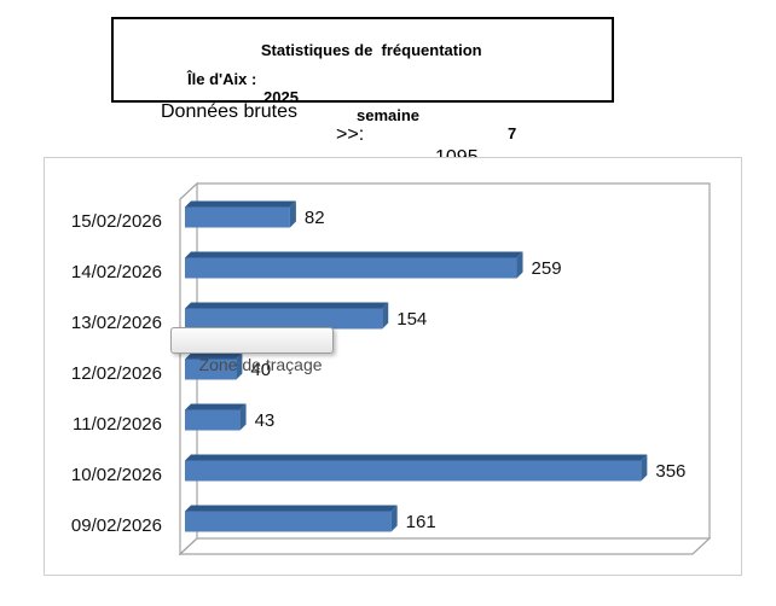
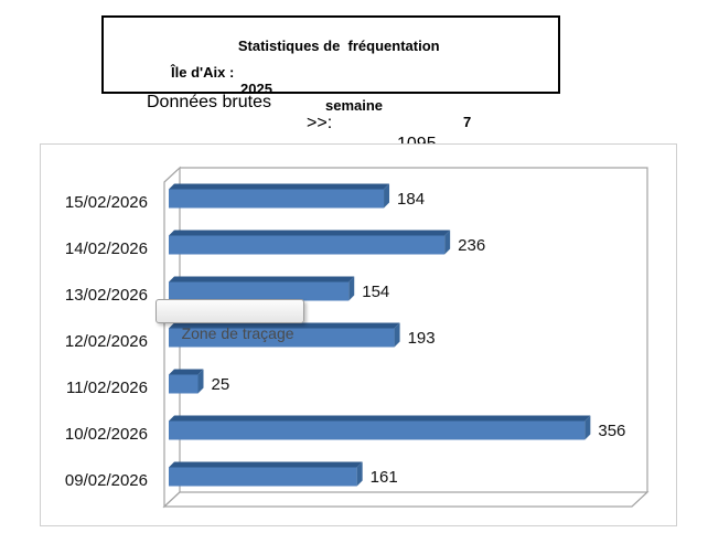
15/02/2026: 82 -> 184
14/02/2026: 259 -> 236
12/02/2026: 40 -> 193
11/02/2026: 43 -> 25
